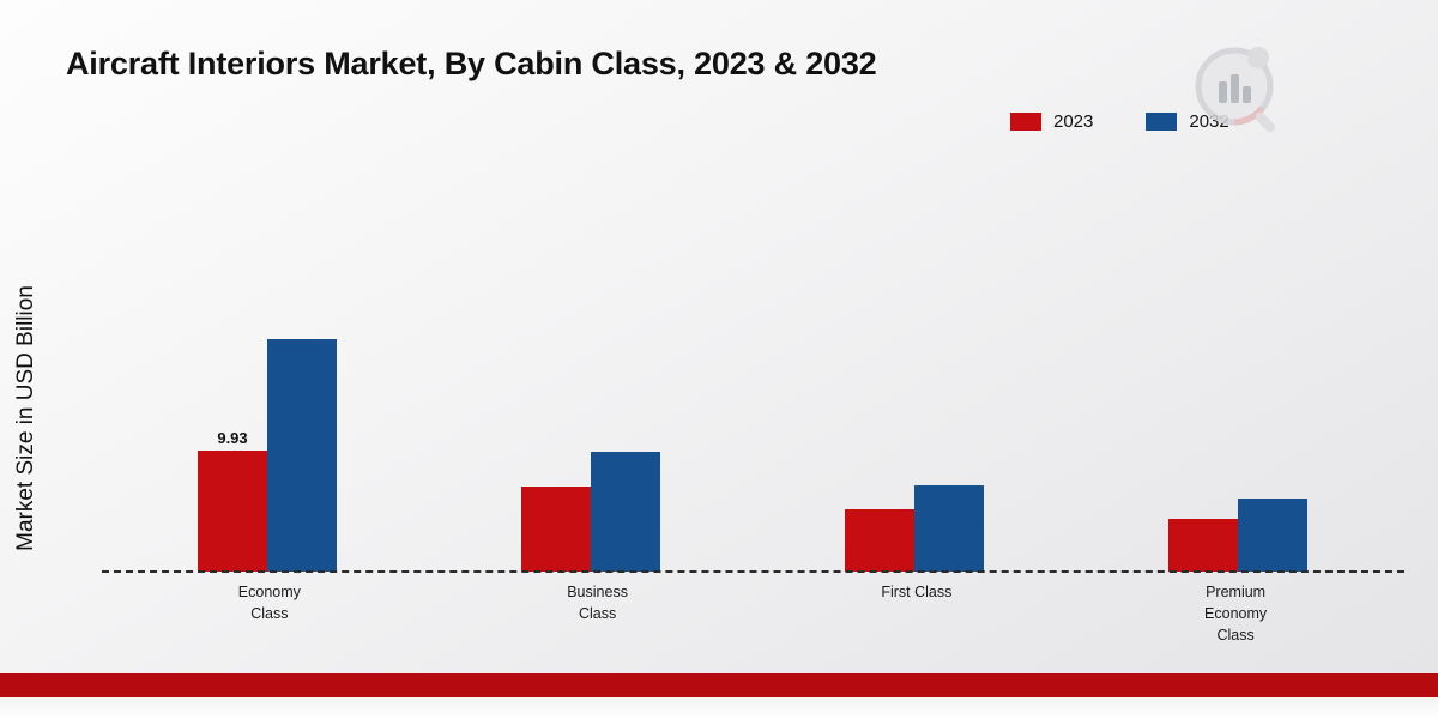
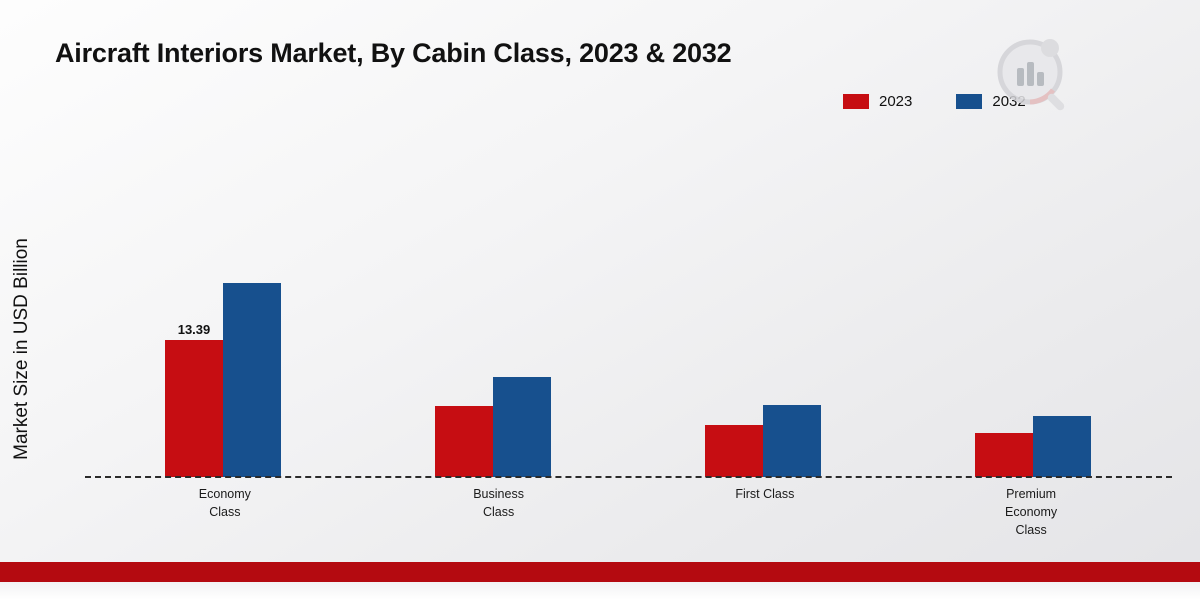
2023/Economy Class: 9.93 -> 13.39
